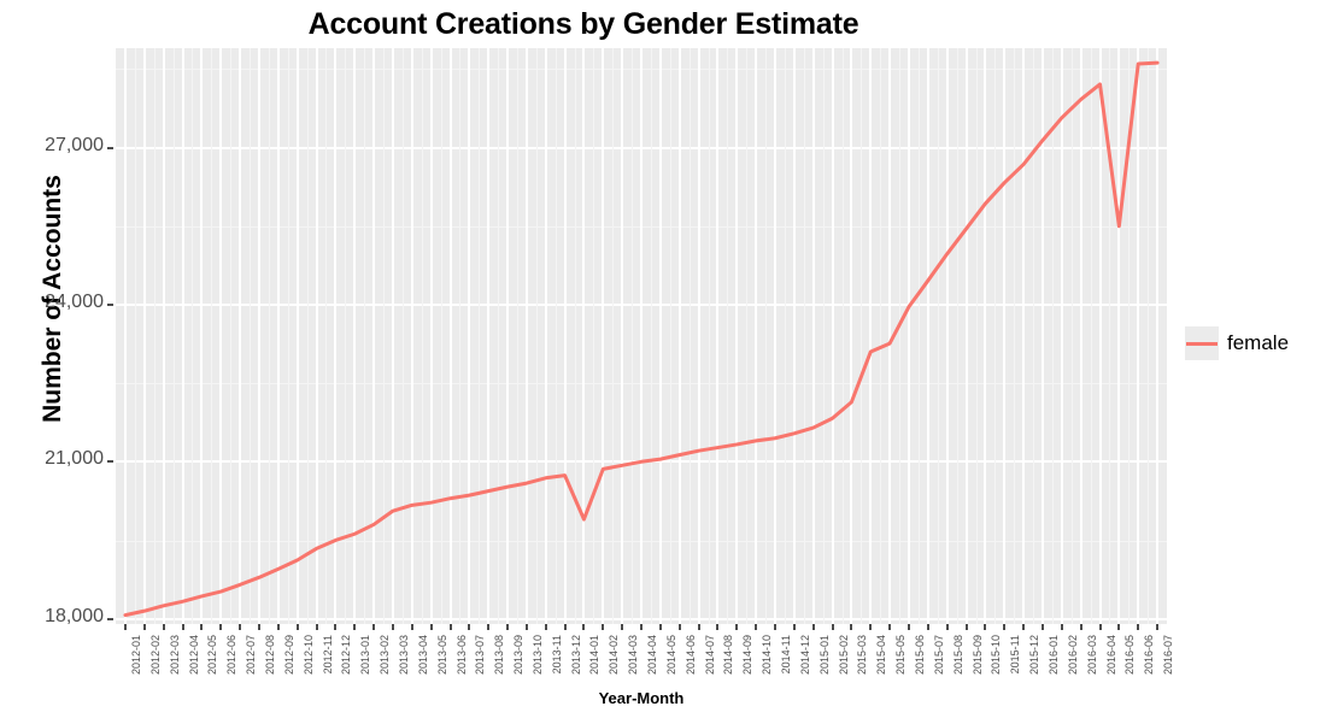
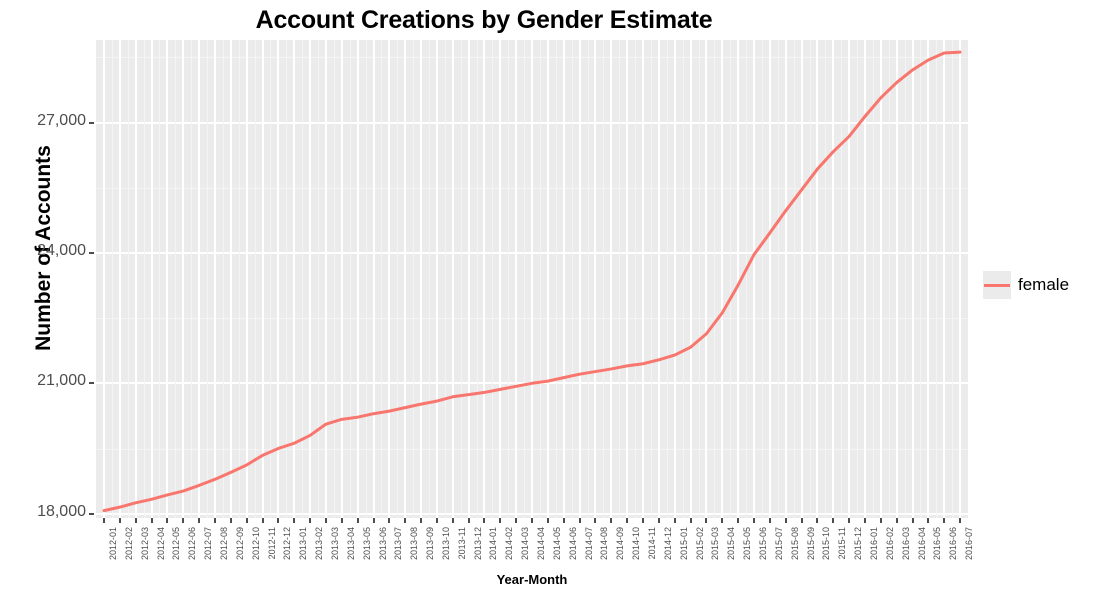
2014-01: 19900 -> 20800
2015-04: 23100 -> 22600
2016-05: 25500 -> 28400
